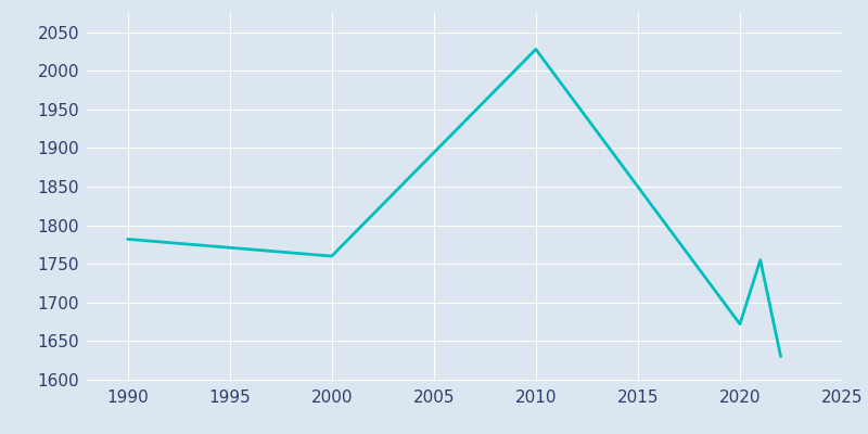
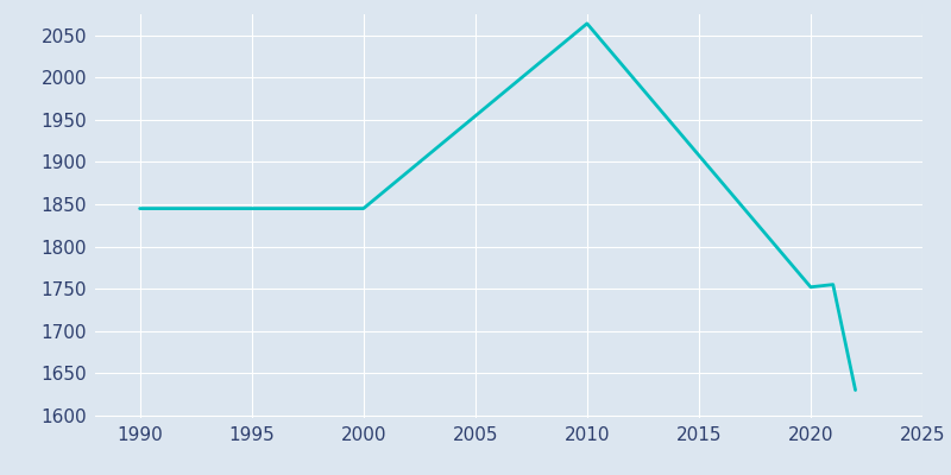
1990: 1782 -> 1845
2000: 1760 -> 1845
2010: 2028 -> 2064
2020: 1672 -> 1752
